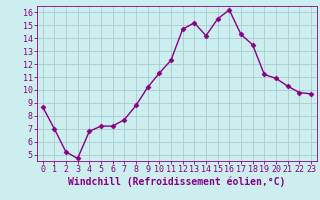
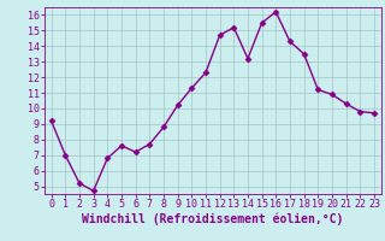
0: 8.7 -> 9.2
5: 7.2 -> 7.6
14: 14.2 -> 13.2
